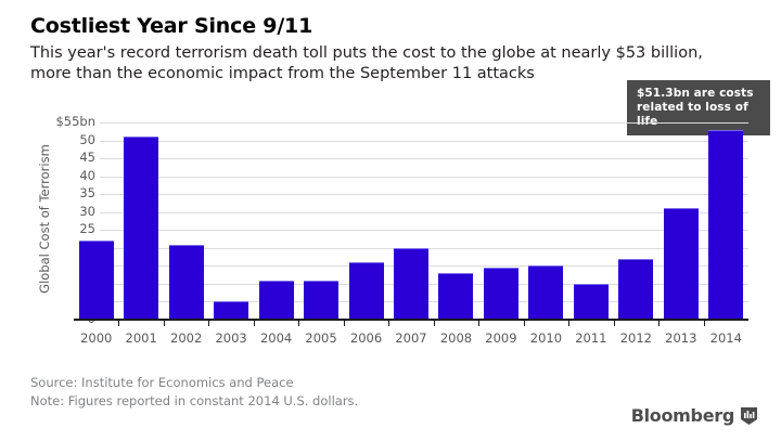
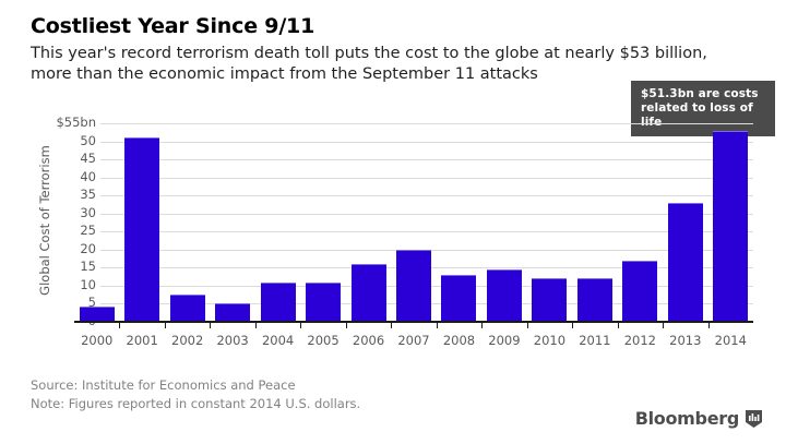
2000: 22 -> 4
2002: 21 -> 8
2010: 15 -> 12
2011: 10 -> 12
2013: 31 -> 33
